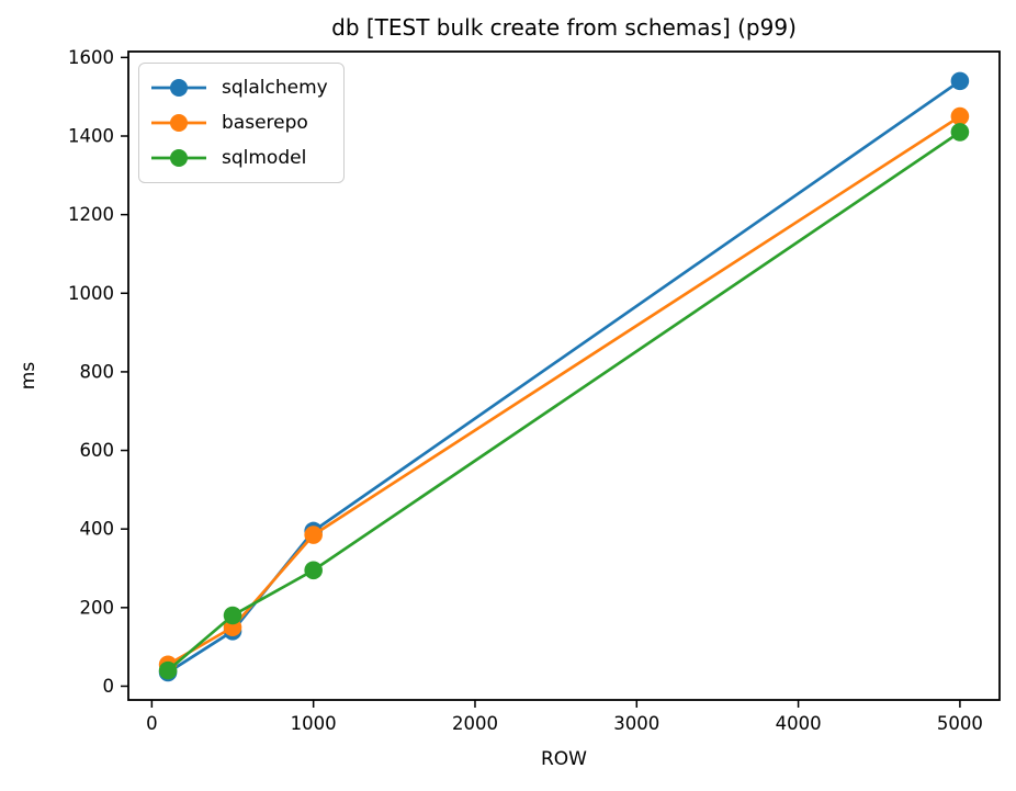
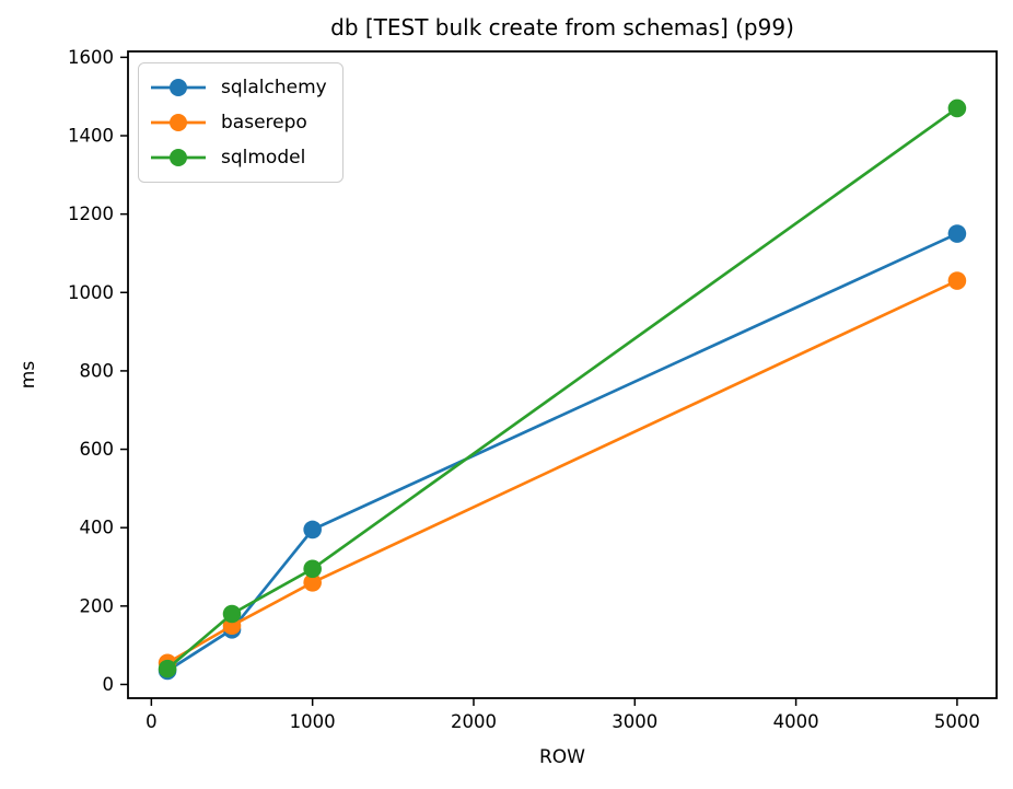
baserepo/1000: 380 -> 260
sqlalchemy/5000: 1540 -> 1150
baserepo/5000: 1450 -> 1030
sqlmodel/5000: 1410 -> 1470
